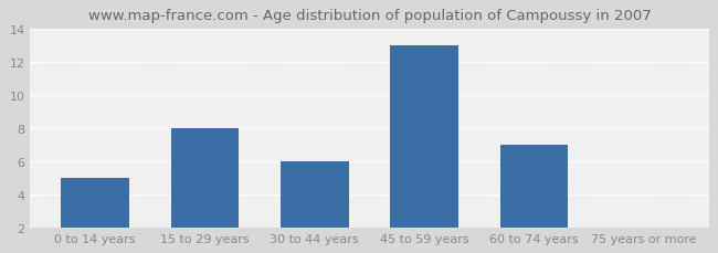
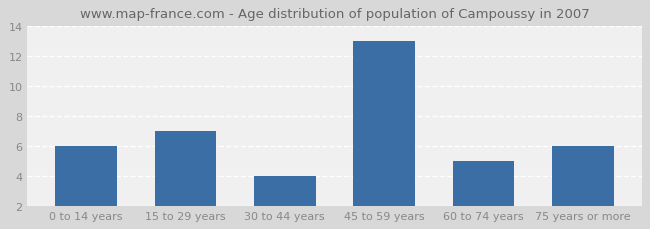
0 to 14 years: 5 -> 6
15 to 29 years: 8 -> 7
30 to 44 years: 6 -> 4
60 to 74 years: 7 -> 5
75 years or more: 2 -> 6
